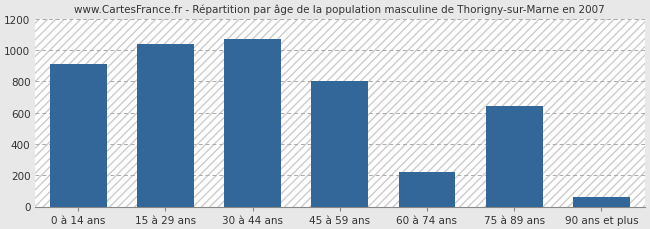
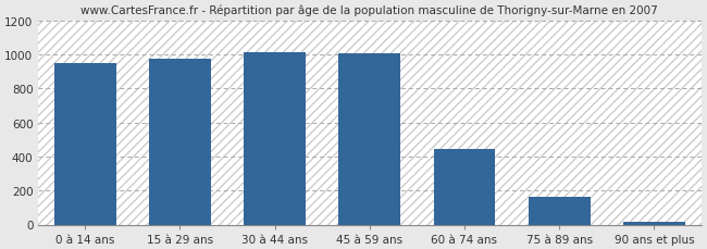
0 à 14 ans: 910 -> 950
15 à 29 ans: 1040 -> 980
30 à 44 ans: 1070 -> 1010
45 à 59 ans: 800 -> 1000
60 à 74 ans: 220 -> 440
75 à 89 ans: 640 -> 160
90 ans et plus: 60 -> 20
